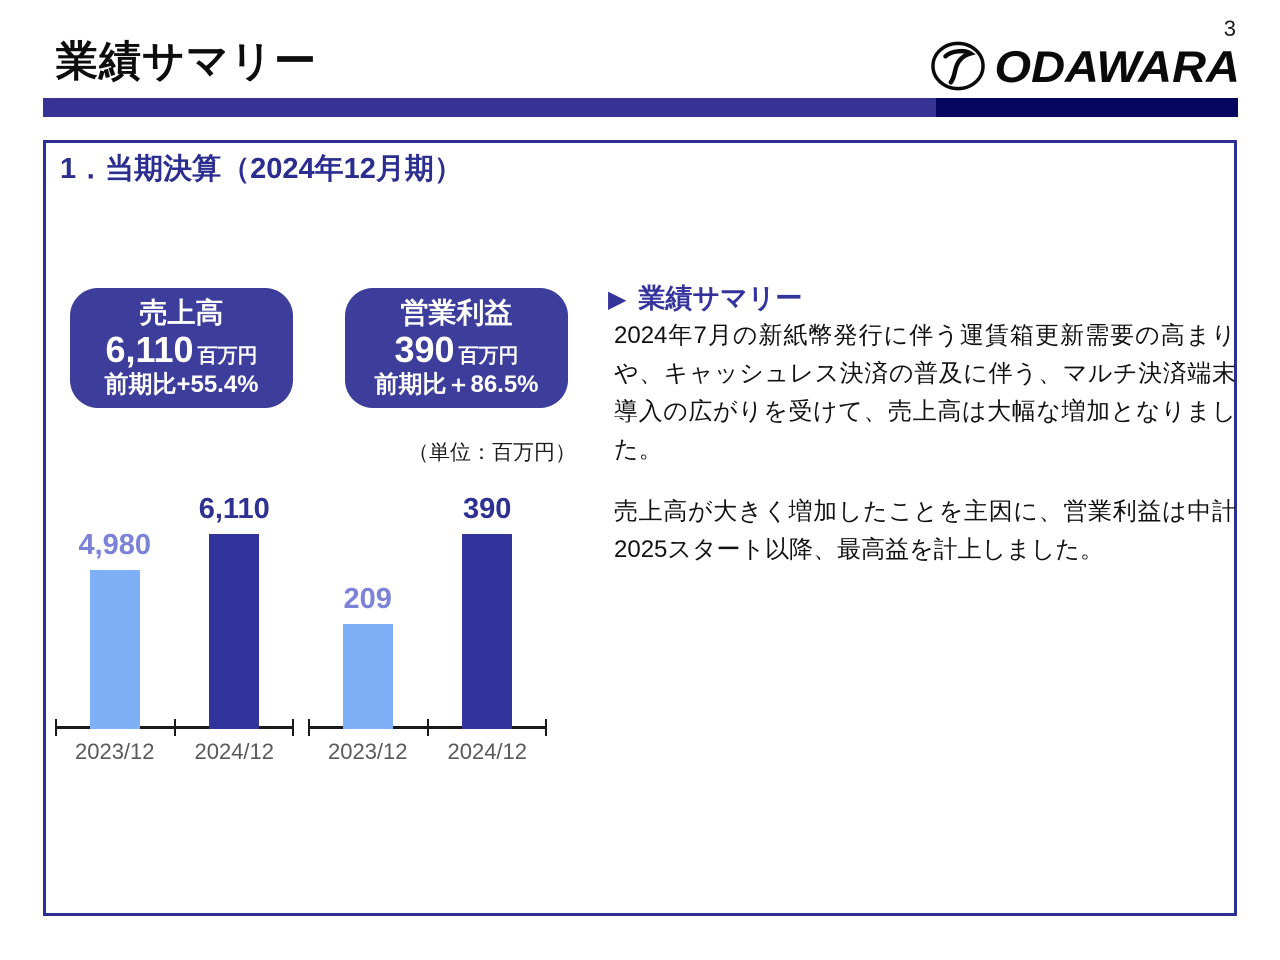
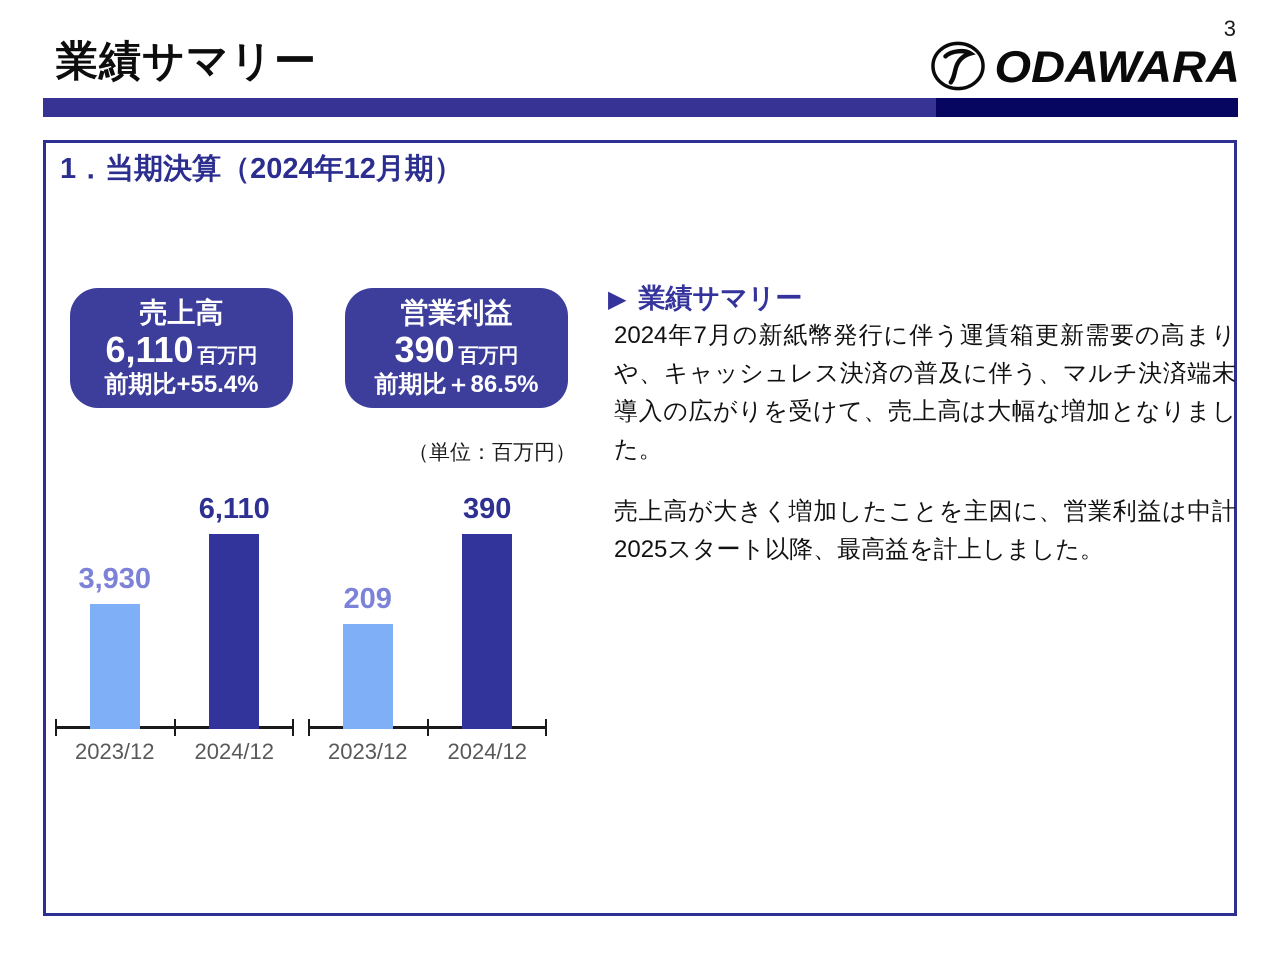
売上高/2023/12: 4,980 -> 3,930
